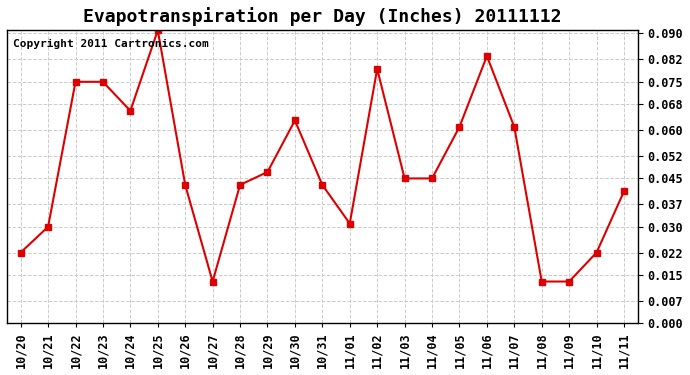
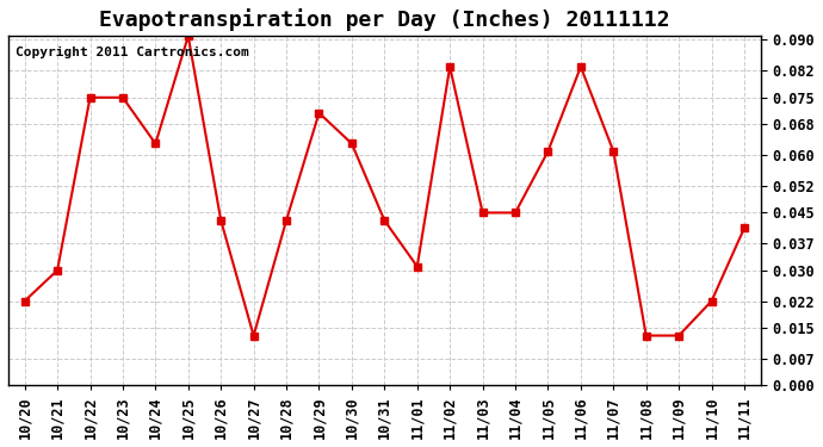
10/24: 0.066 -> 0.063
10/29: 0.047 -> 0.071
11/02: 0.079 -> 0.083
